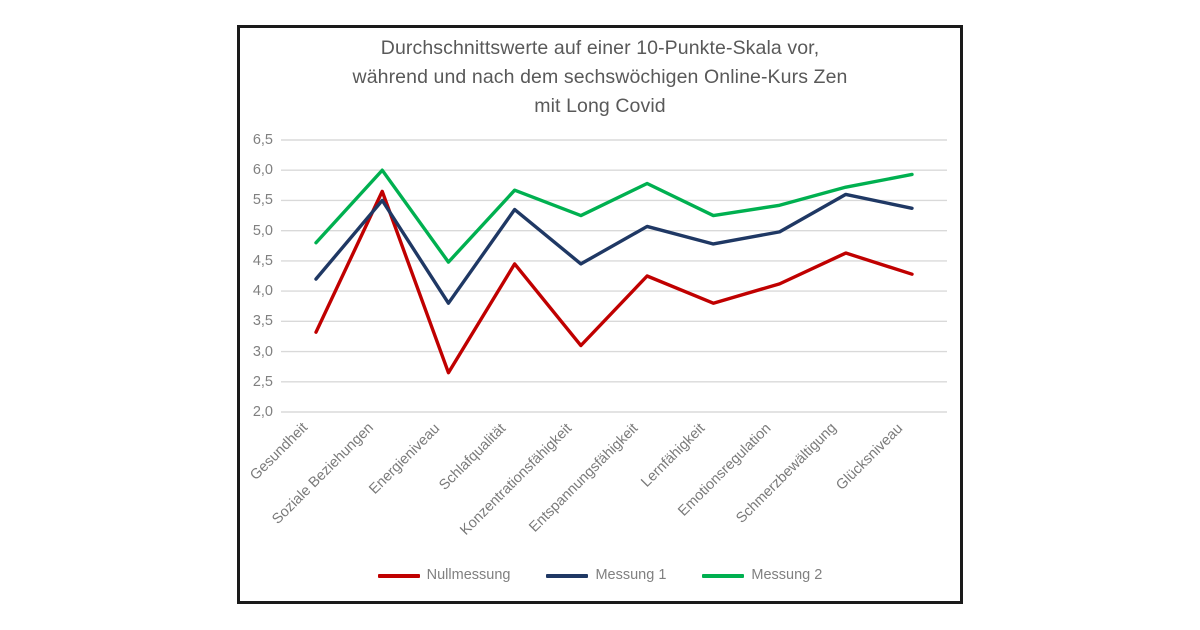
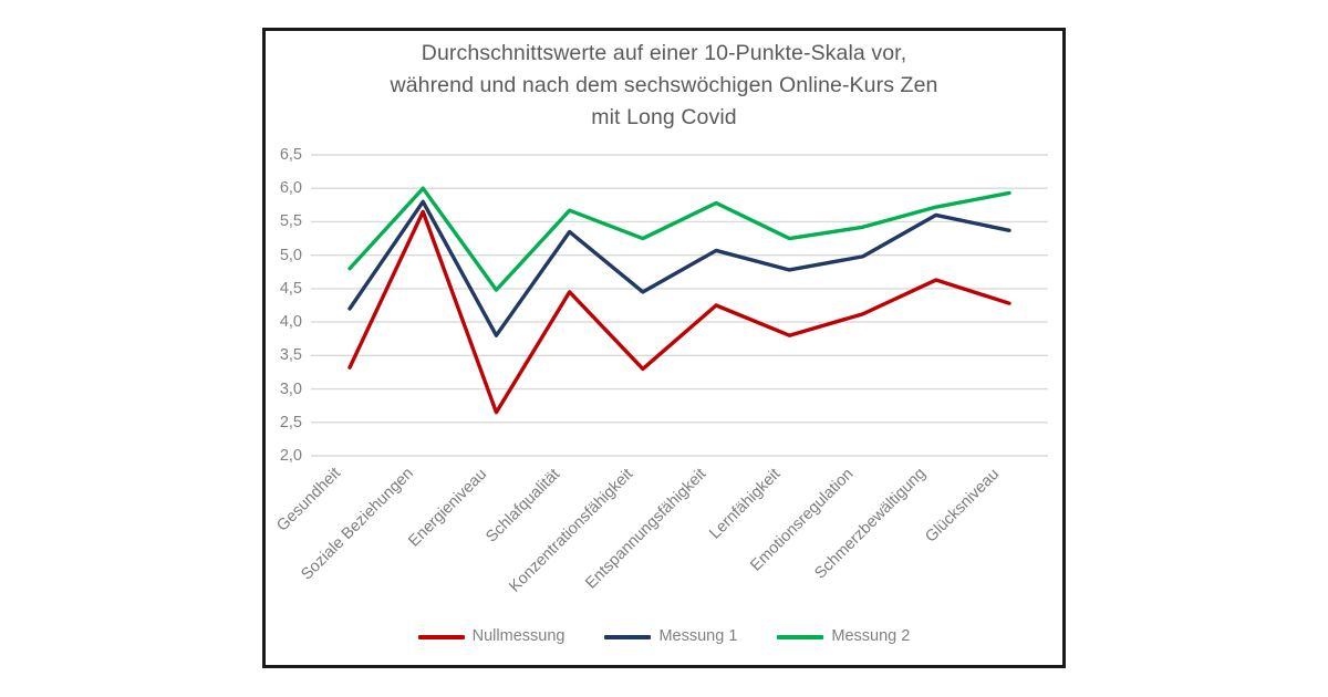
Messung 1/Soziale Beziehungen: 5,5 -> 5,8
Nullmessung/Konzentrationsfähigkeit: 3,1 -> 3,3
